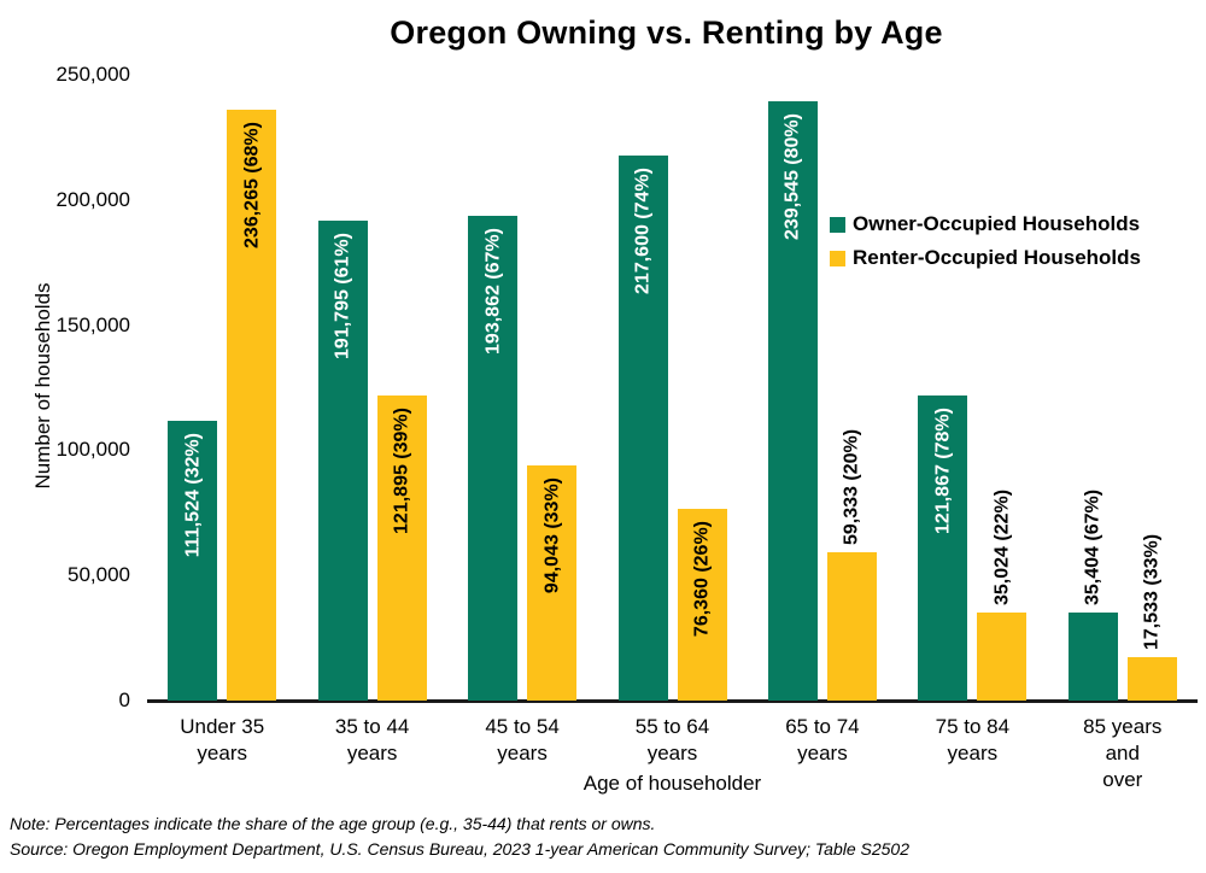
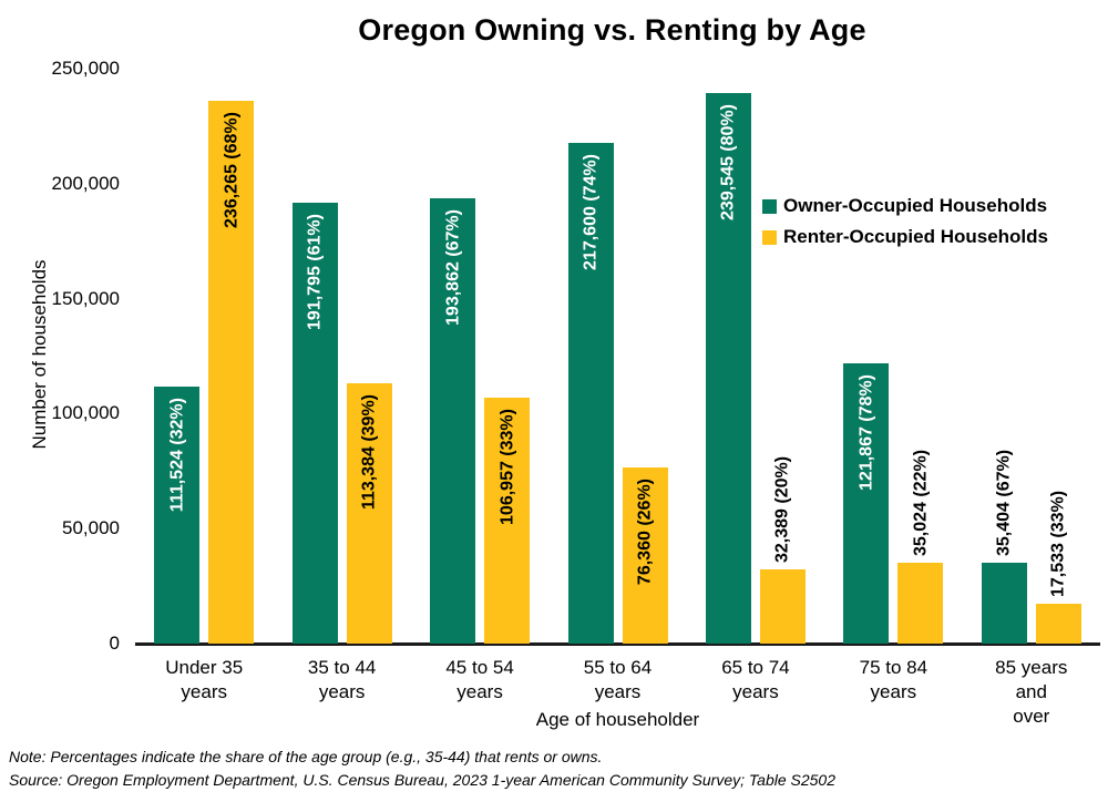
Renter-Occupied Households/35 to 44 years: 121,895 -> 113,384
Renter-Occupied Households/45 to 54 years: 94,043 -> 106,957
Renter-Occupied Households/65 to 74 years: 59,333 -> 32,389
